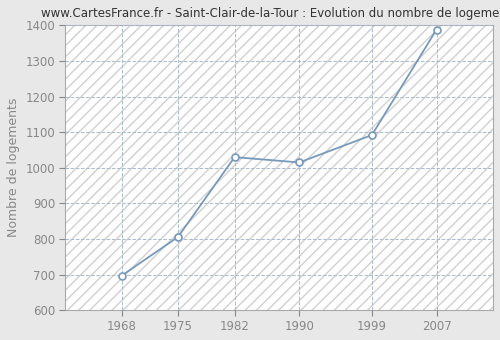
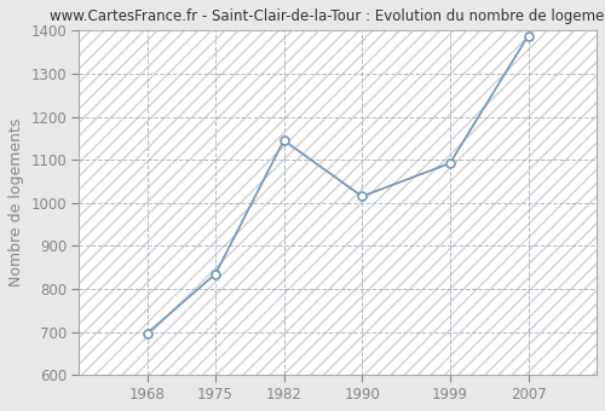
1975: 806 -> 835
1982: 1030 -> 1145
